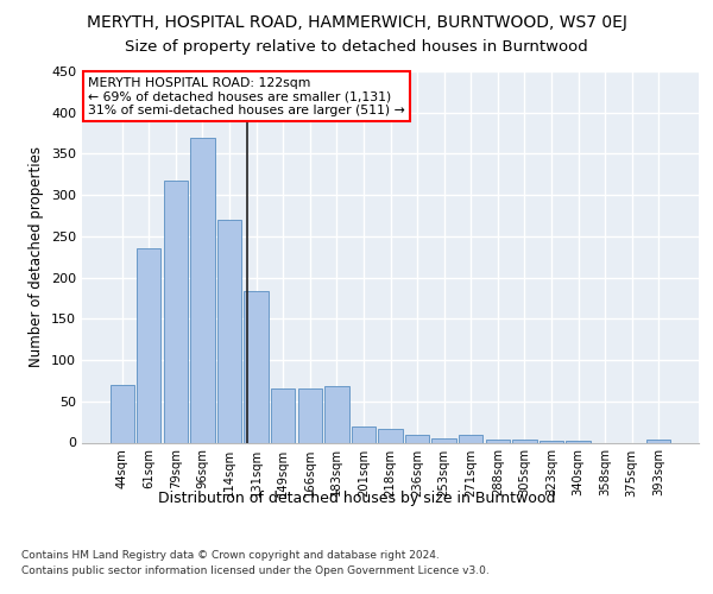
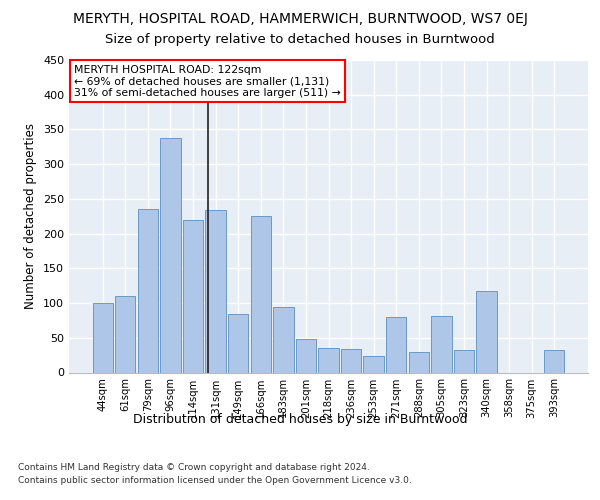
44sqm: 70 -> 100
61sqm: 236 -> 110
79sqm: 318 -> 236
96sqm: 370 -> 338
114sqm: 270 -> 220
131sqm: 184 -> 234
149sqm: 65 -> 84
166sqm: 65 -> 226
183sqm: 68 -> 94
201sqm: 20 -> 48
218sqm: 17 -> 36
236sqm: 10 -> 34
253sqm: 5 -> 24
271sqm: 10 -> 80
288sqm: 4 -> 30
305sqm: 4 -> 82
323sqm: 2 -> 32
340sqm: 2 -> 118
393sqm: 3 -> 32
